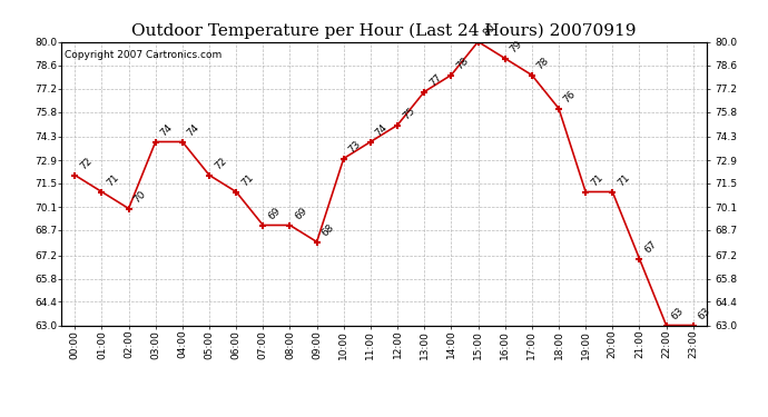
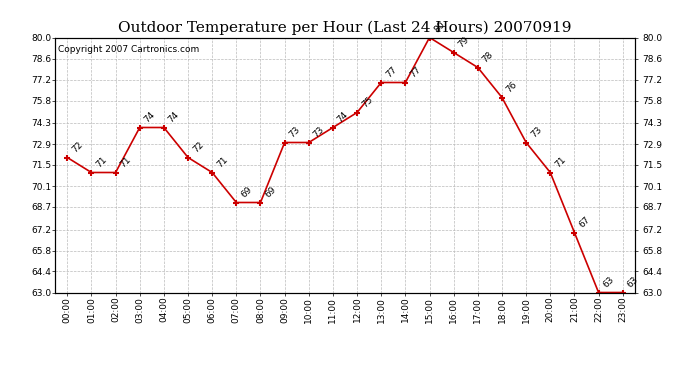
02:00: 70 -> 71
09:00: 68 -> 73
14:00: 78 -> 77
19:00: 71 -> 73
